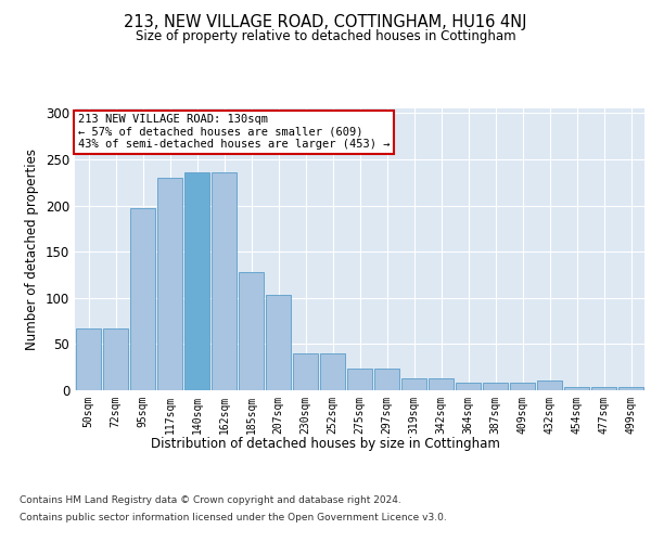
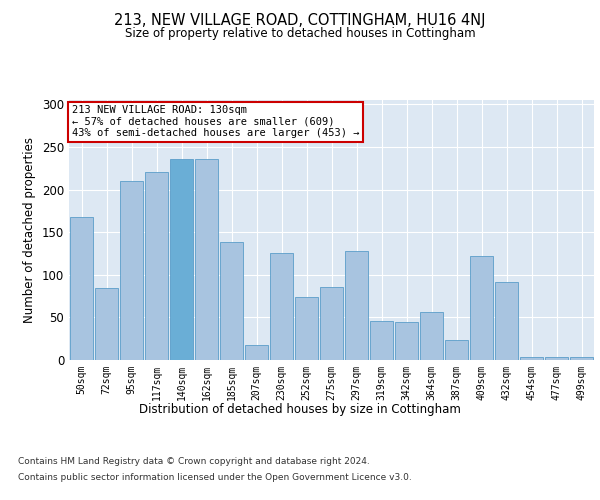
50sqm: 67 -> 168
72sqm: 67 -> 84
95sqm: 197 -> 210
117sqm: 230 -> 220
185sqm: 128 -> 138
207sqm: 103 -> 18
230sqm: 40 -> 126
252sqm: 40 -> 74
275sqm: 23 -> 86
297sqm: 23 -> 128
319sqm: 13 -> 46
342sqm: 13 -> 44
364sqm: 8 -> 56
387sqm: 8 -> 24
409sqm: 8 -> 122
432sqm: 10 -> 92
